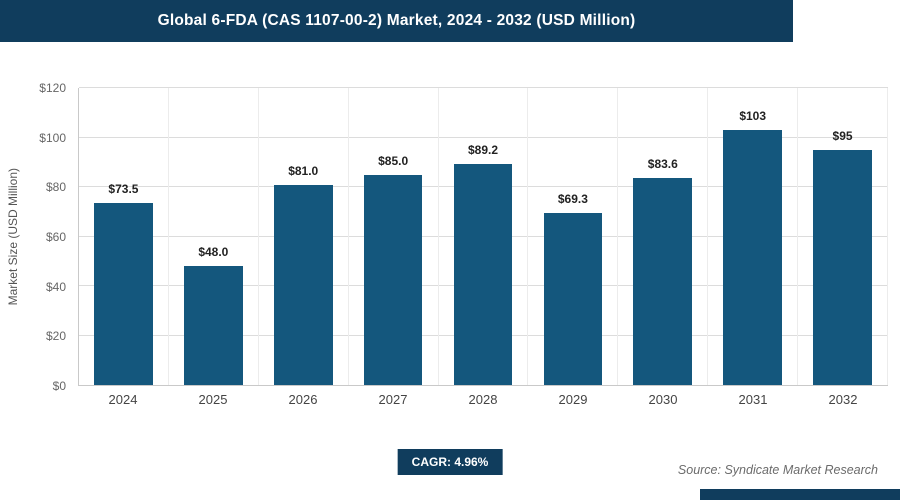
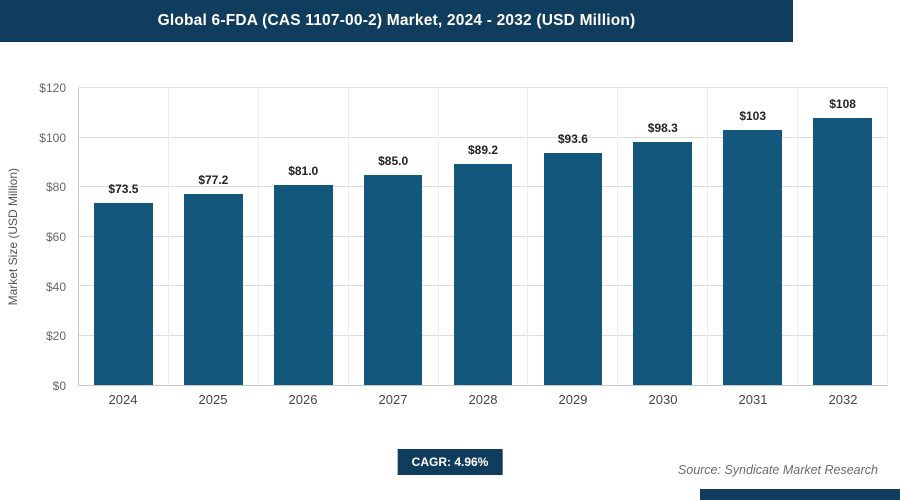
2025: $48.0 -> $77.2
2029: $69.3 -> $93.6
2030: $83.6 -> $98.3
2032: $95 -> $108
